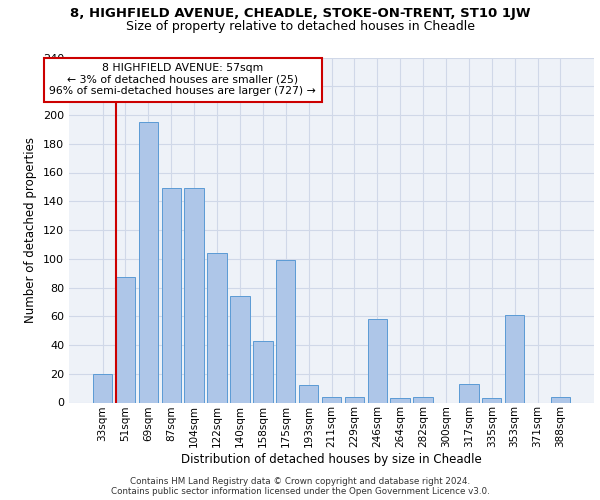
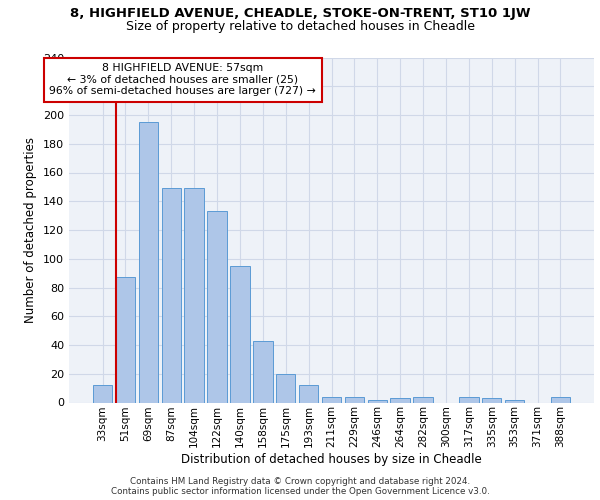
33sqm: 20 -> 12
122sqm: 104 -> 133
140sqm: 74 -> 95
175sqm: 99 -> 20
246sqm: 58 -> 2
317sqm: 13 -> 4
353sqm: 61 -> 2
